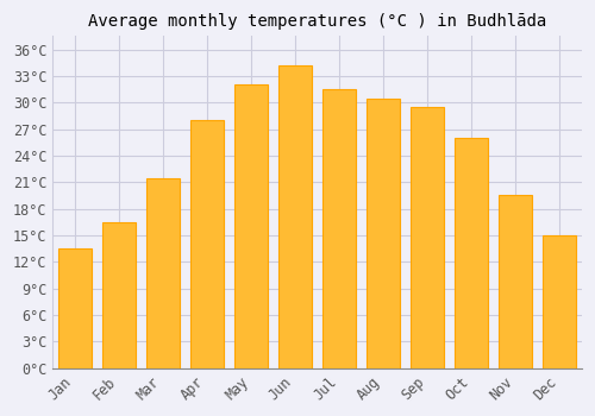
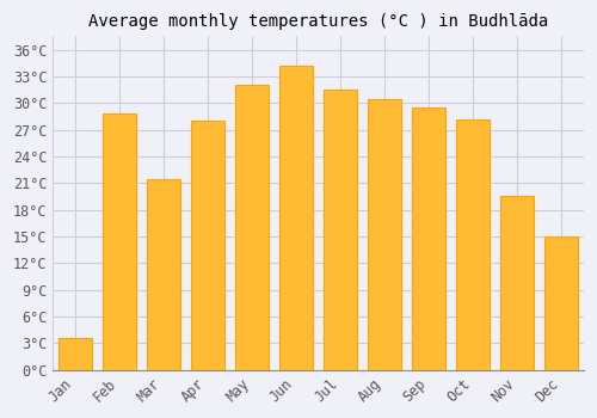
Jan: 13.5°C -> 3.6°C
Feb: 16.5°C -> 28.8°C
Oct: 26.0°C -> 28.2°C
